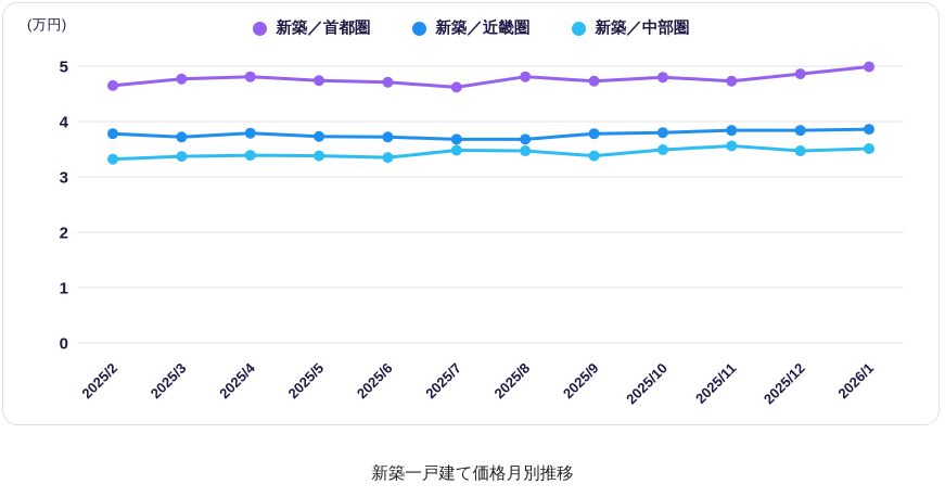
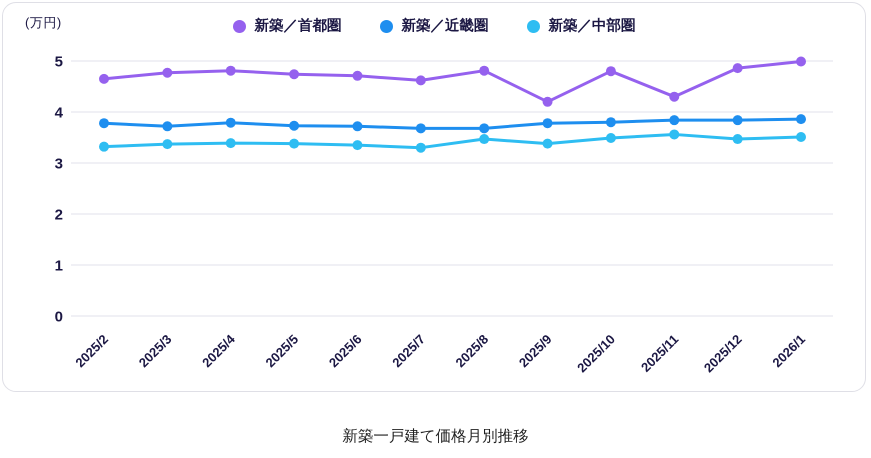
新築／中部圏/2025/7: 3.5 -> 3.3
新築／首都圏/2025/9: 4.7 -> 4.2
新築／首都圏/2025/11: 4.7 -> 4.3
